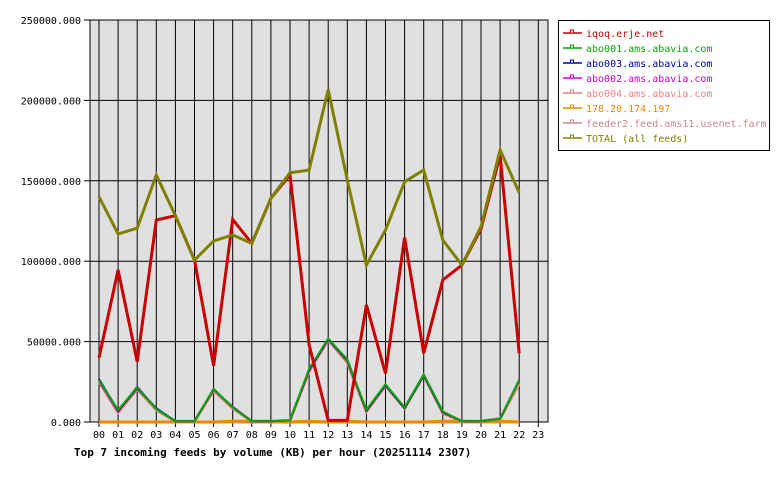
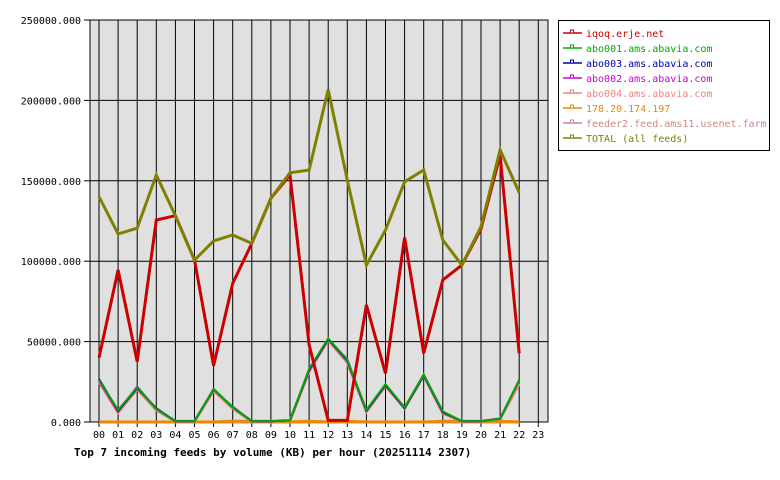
iqoq.erje.net/07: 126000 -> 86000
